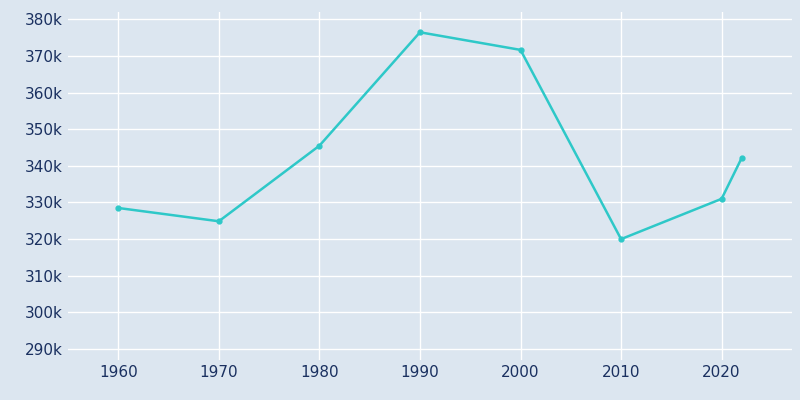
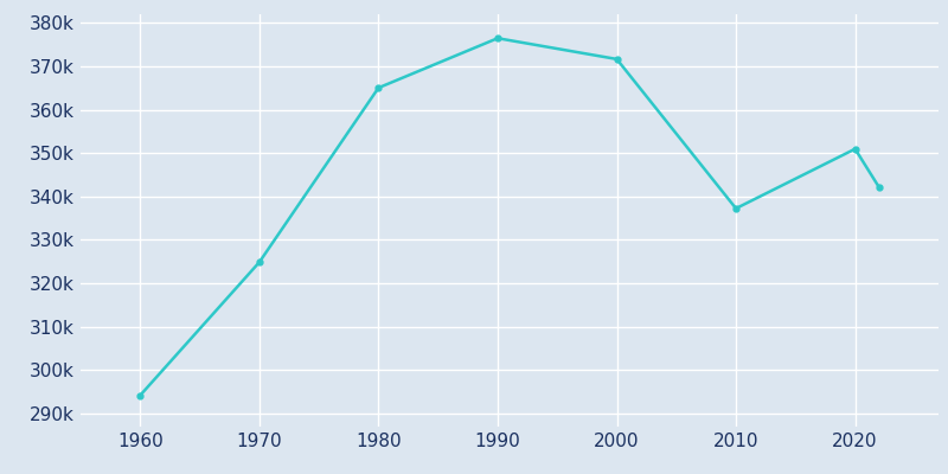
1960: 328.5k -> 294.2k
1980: 345.5k -> 365.0k
2010: 320.0k -> 337.3k
2020: 331.0k -> 351.0k
